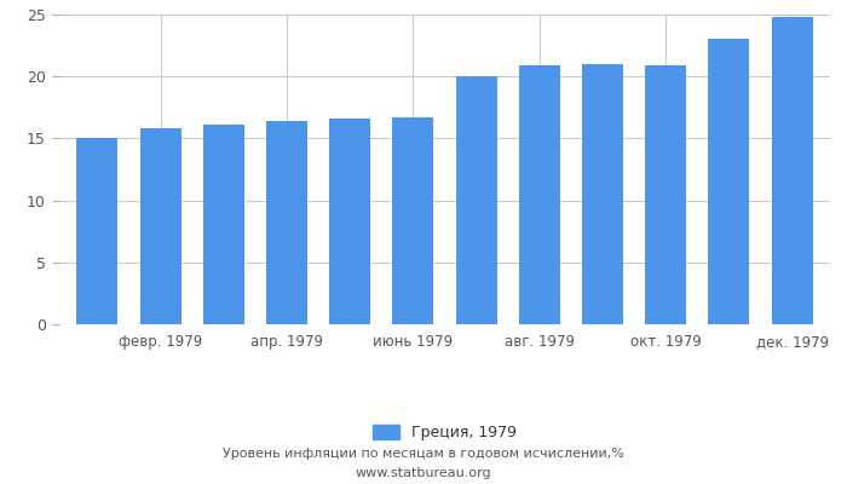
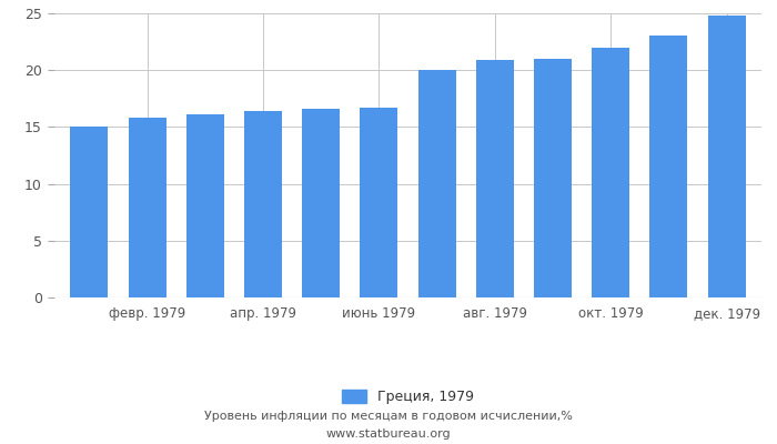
окт. 1979: 20.9 -> 22.0
